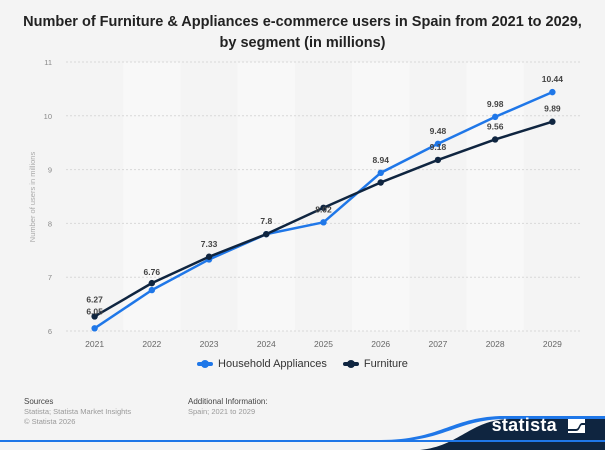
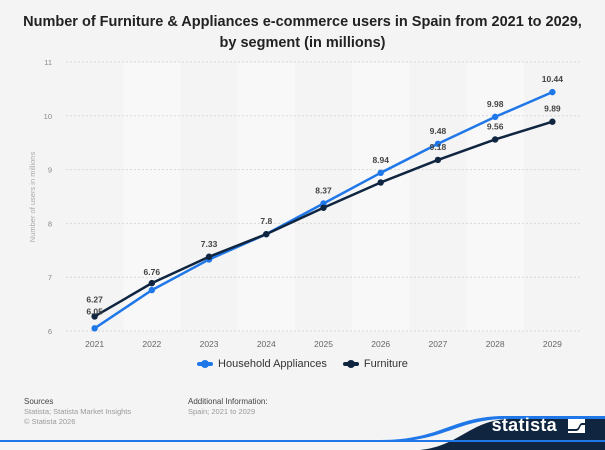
Household Appliances/2025: 8.02 -> 8.37
